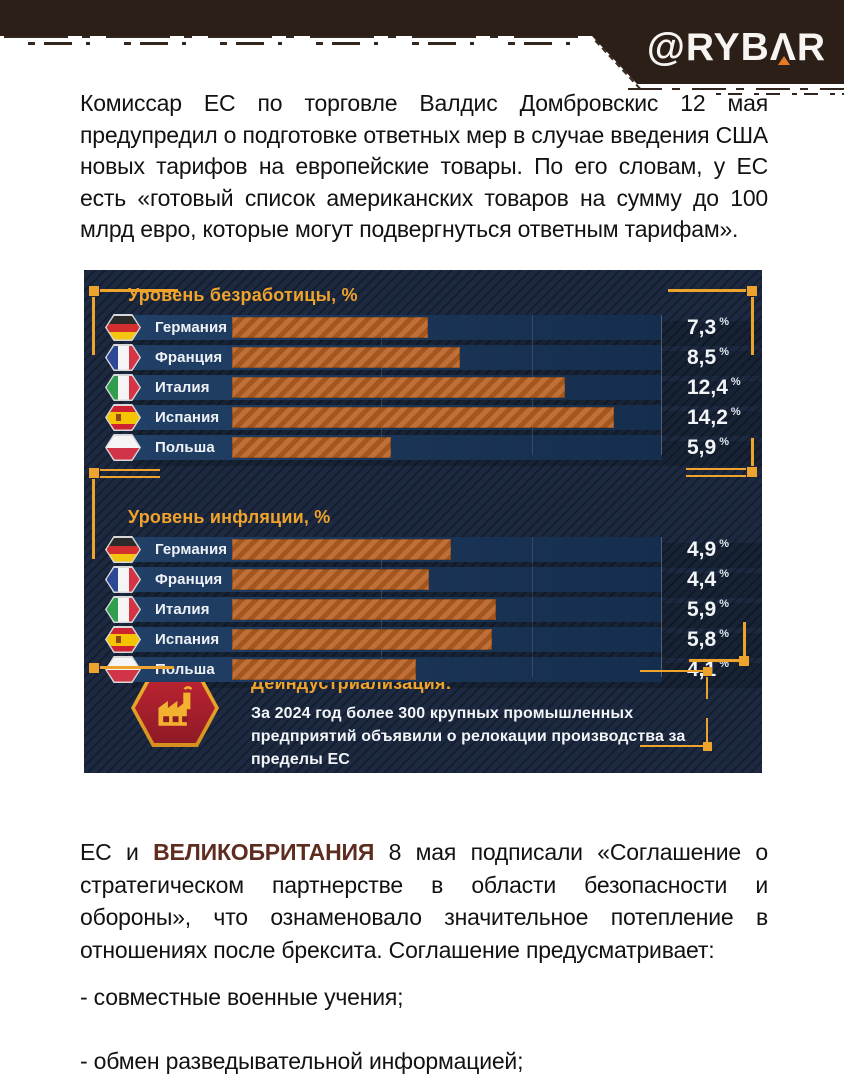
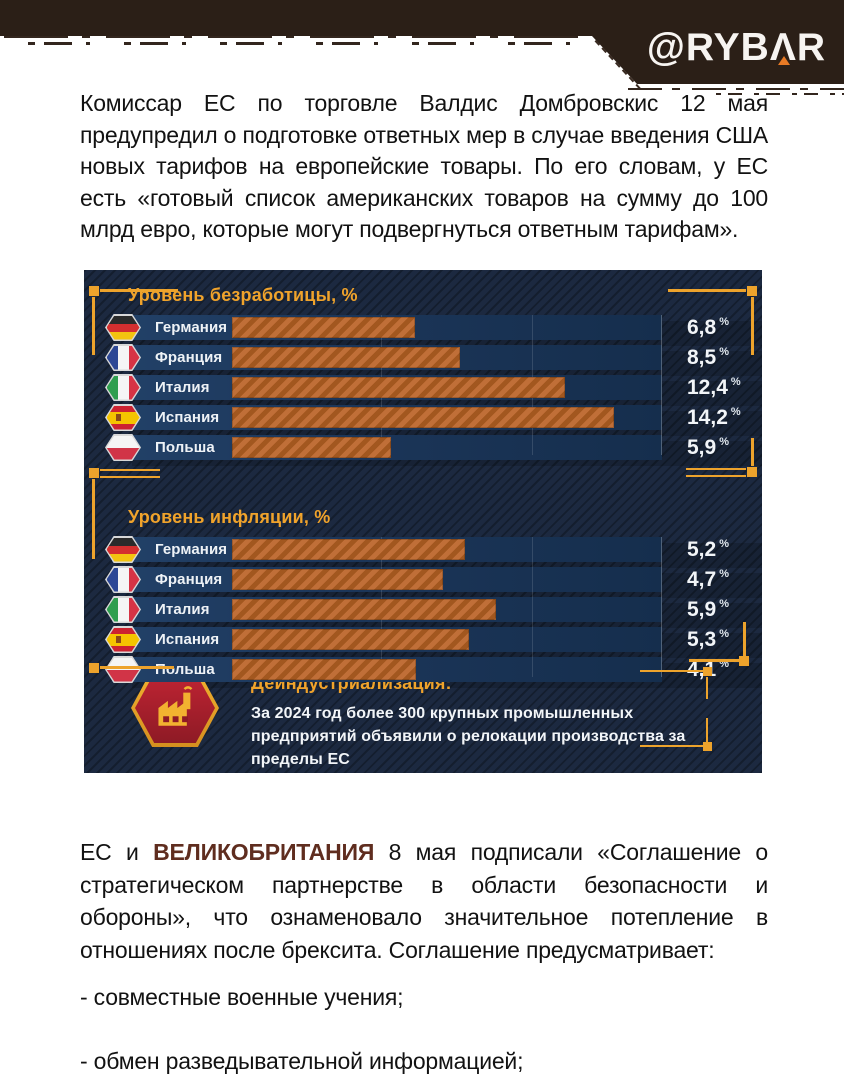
Уровень безработицы, %/Германия: 7,3 -> 6,8
Уровень инфляции, %/Германия: 4,9 -> 5,2
Уровень инфляции, %/Франция: 4,4 -> 4,7
Уровень инфляции, %/Испания: 5,8 -> 5,3
